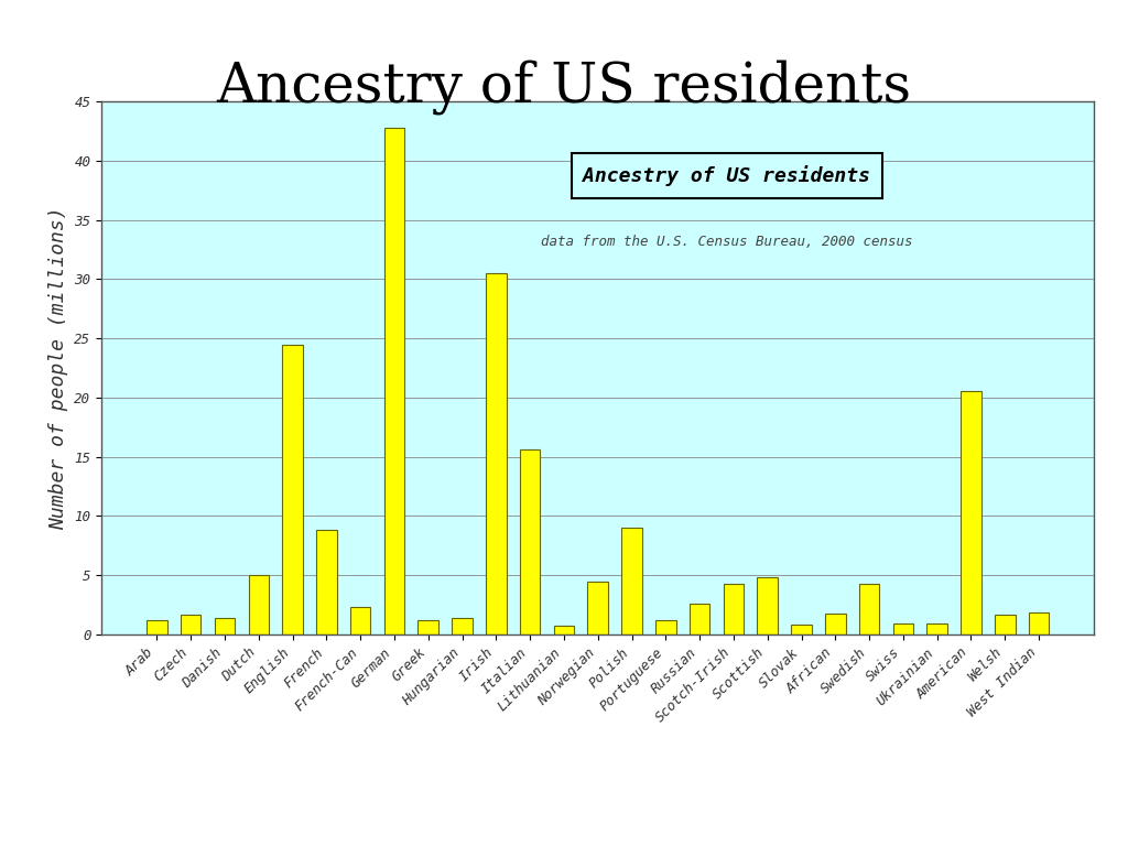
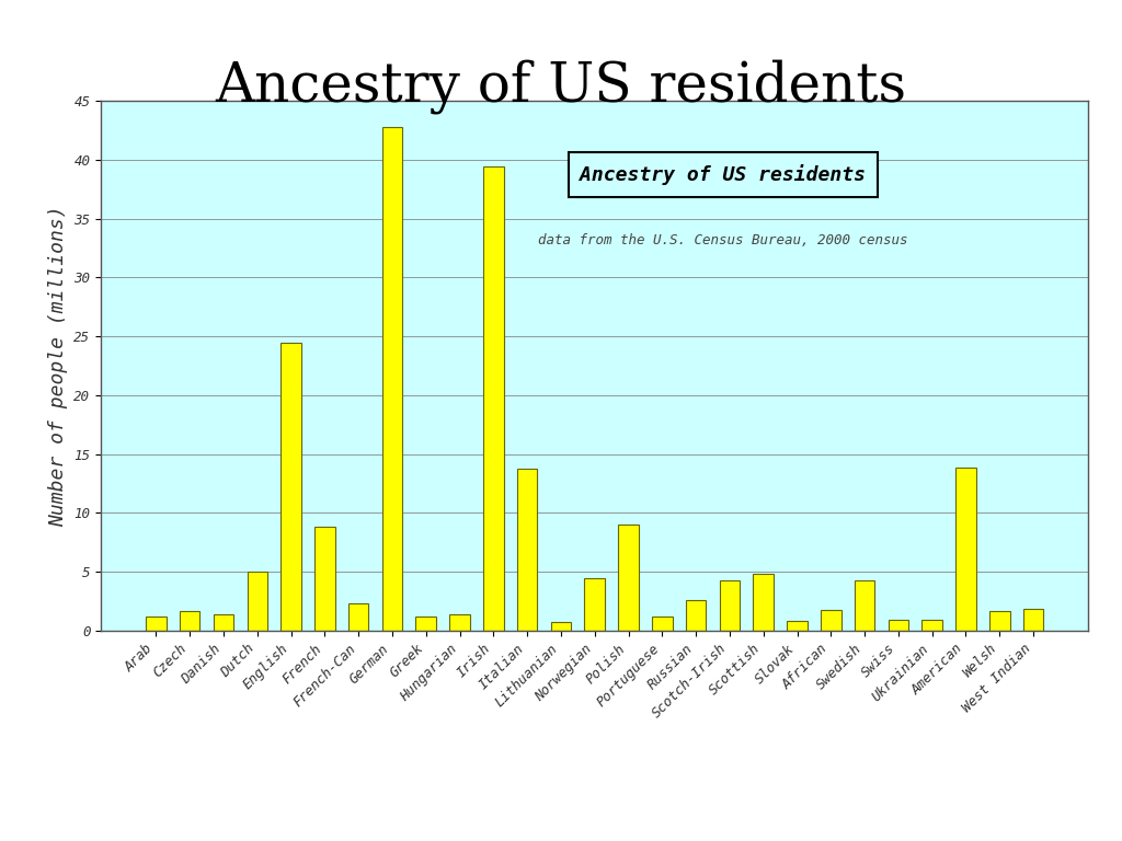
Irish: 30.5 -> 39.4
Italian: 15.6 -> 13.8
American: 20.6 -> 13.9
